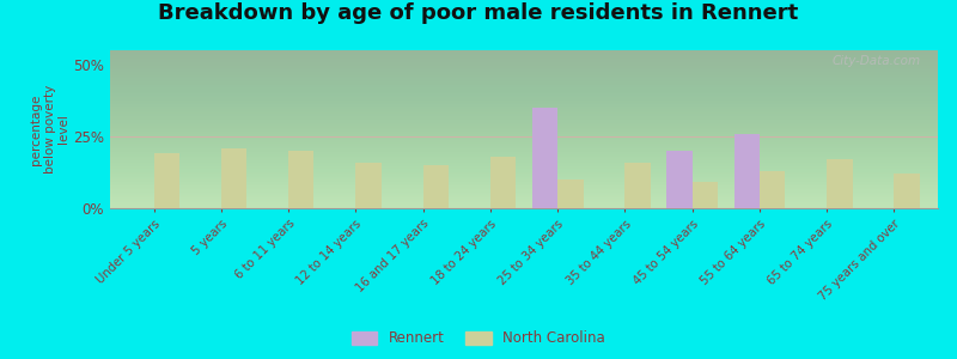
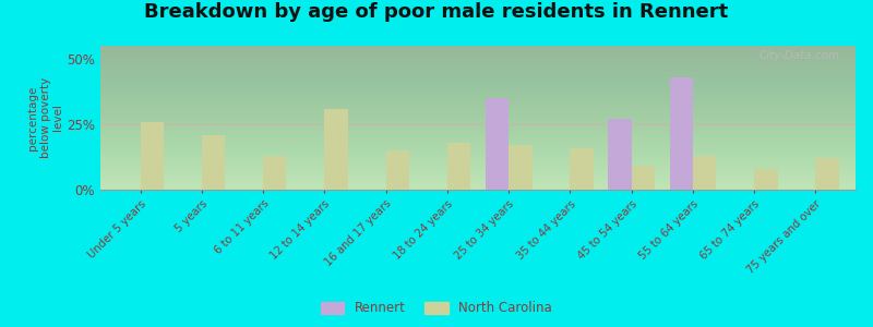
North Carolina/Under 5 years: 19% -> 26%
North Carolina/6 to 11 years: 20% -> 13%
North Carolina/12 to 14 years: 16% -> 31%
North Carolina/25 to 34 years: 10% -> 17%
Rennert/45 to 54 years: 20% -> 27%
Rennert/55 to 64 years: 26% -> 43%
North Carolina/65 to 74 years: 17% -> 8%
